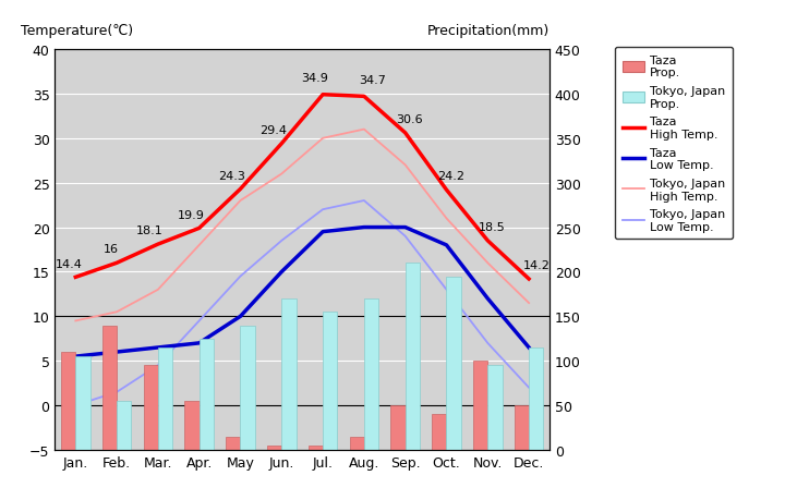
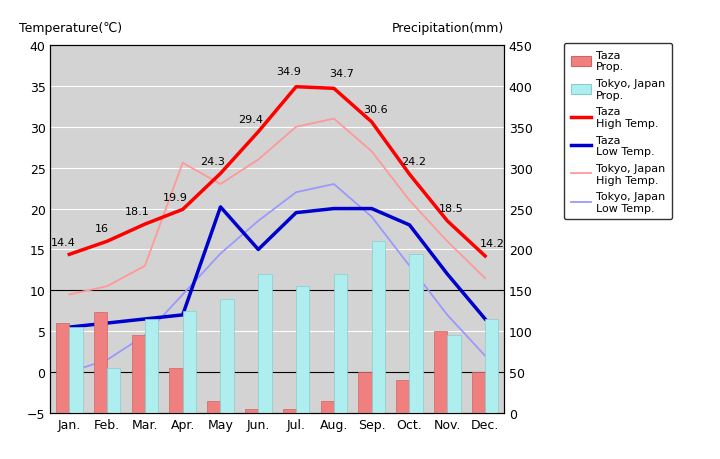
Taza Prop./Feb.: 140 -> 124
Tokyo, Japan High Temp./Apr.: 18.0 -> 25.6
Taza Low Temp./May: 10.0 -> 20.2
